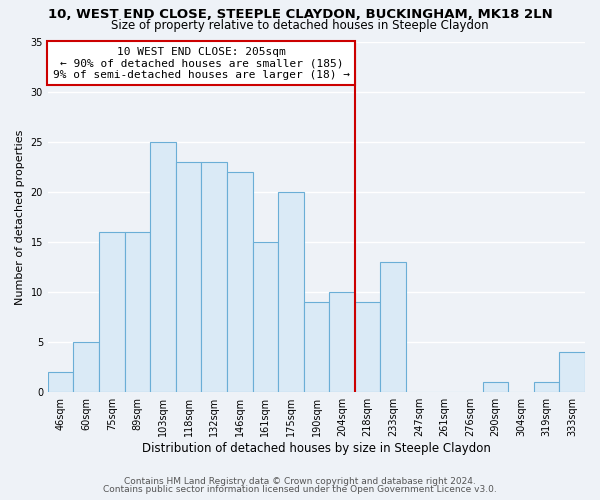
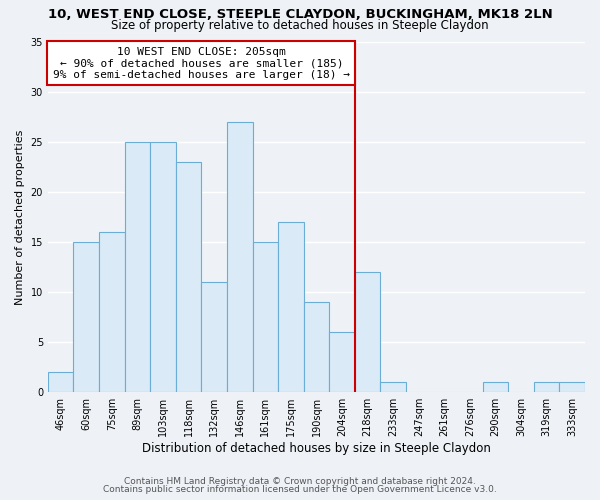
60sqm: 5 -> 15
89sqm: 16 -> 25
132sqm: 23 -> 11
146sqm: 22 -> 27
175sqm: 20 -> 17
204sqm: 10 -> 6
218sqm: 9 -> 12
233sqm: 13 -> 1
333sqm: 4 -> 1
